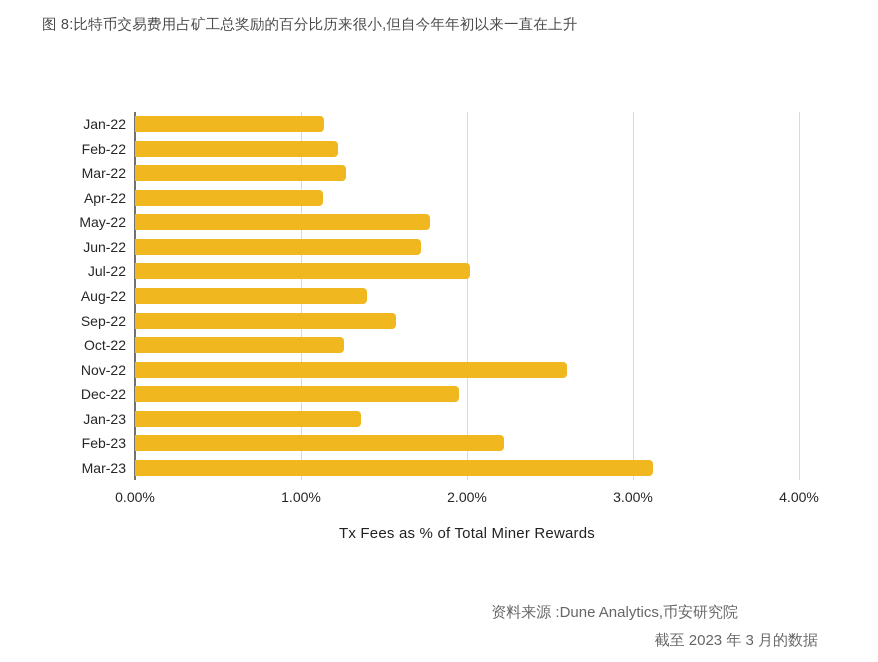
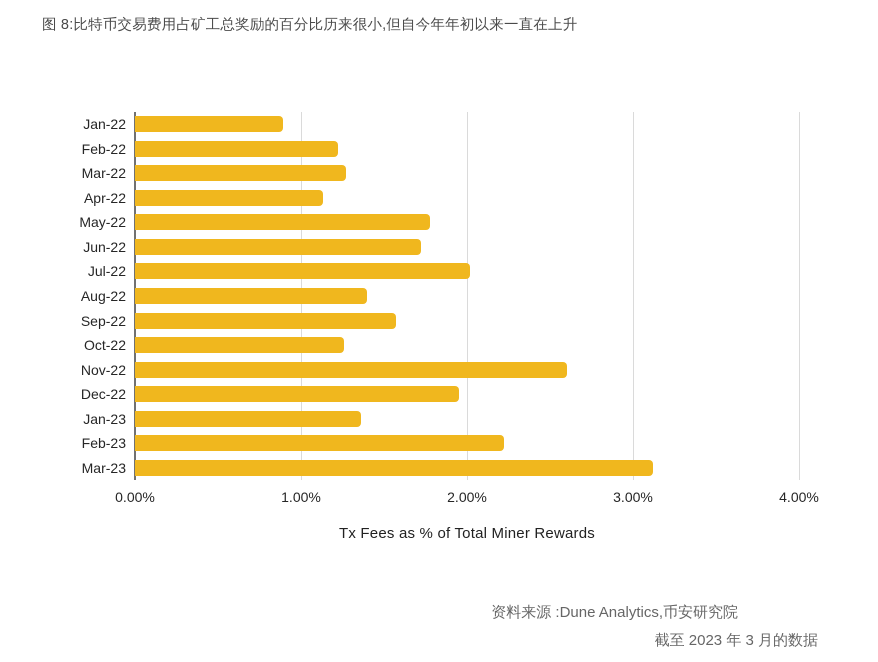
Jan-22: 1.14% -> 0.89%
